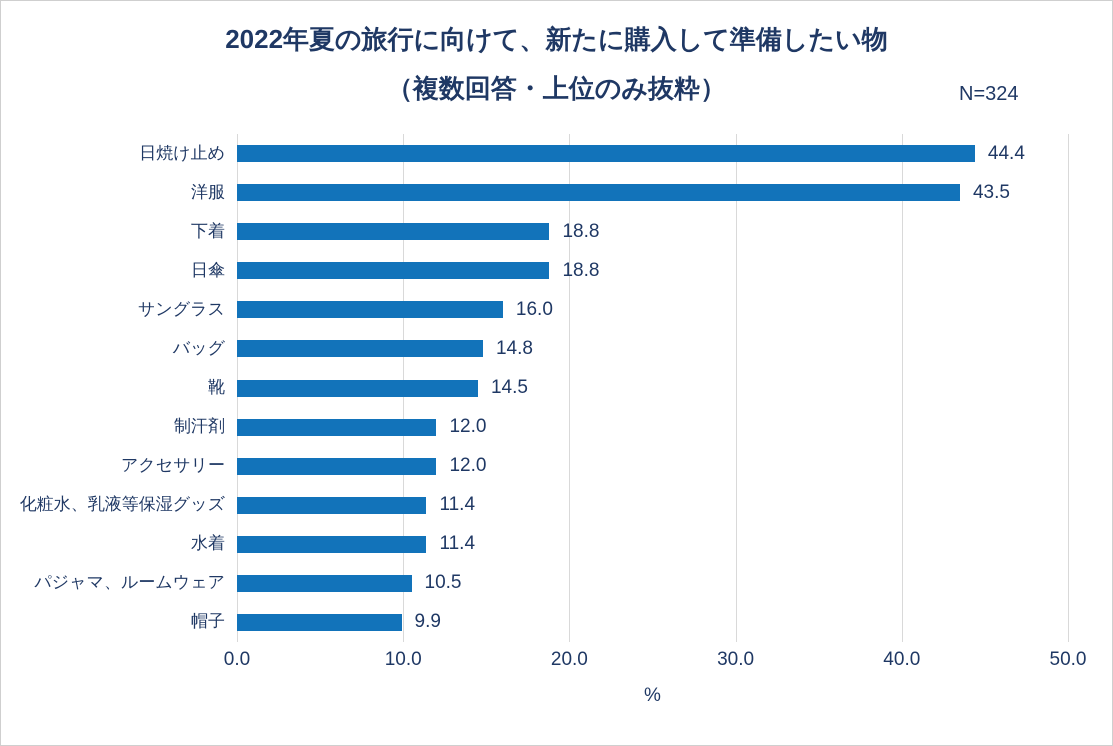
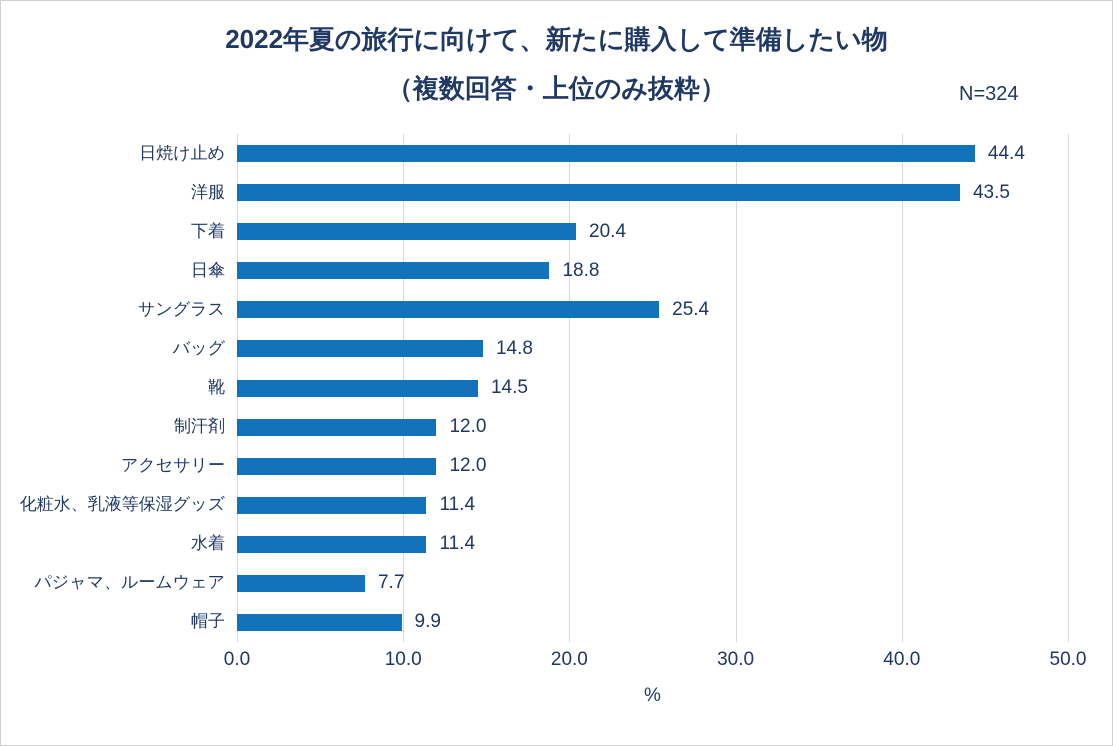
下着: 18.8 -> 20.4
サングラス: 16.0 -> 25.4
パジャマ、ルームウェア: 10.5 -> 7.7
